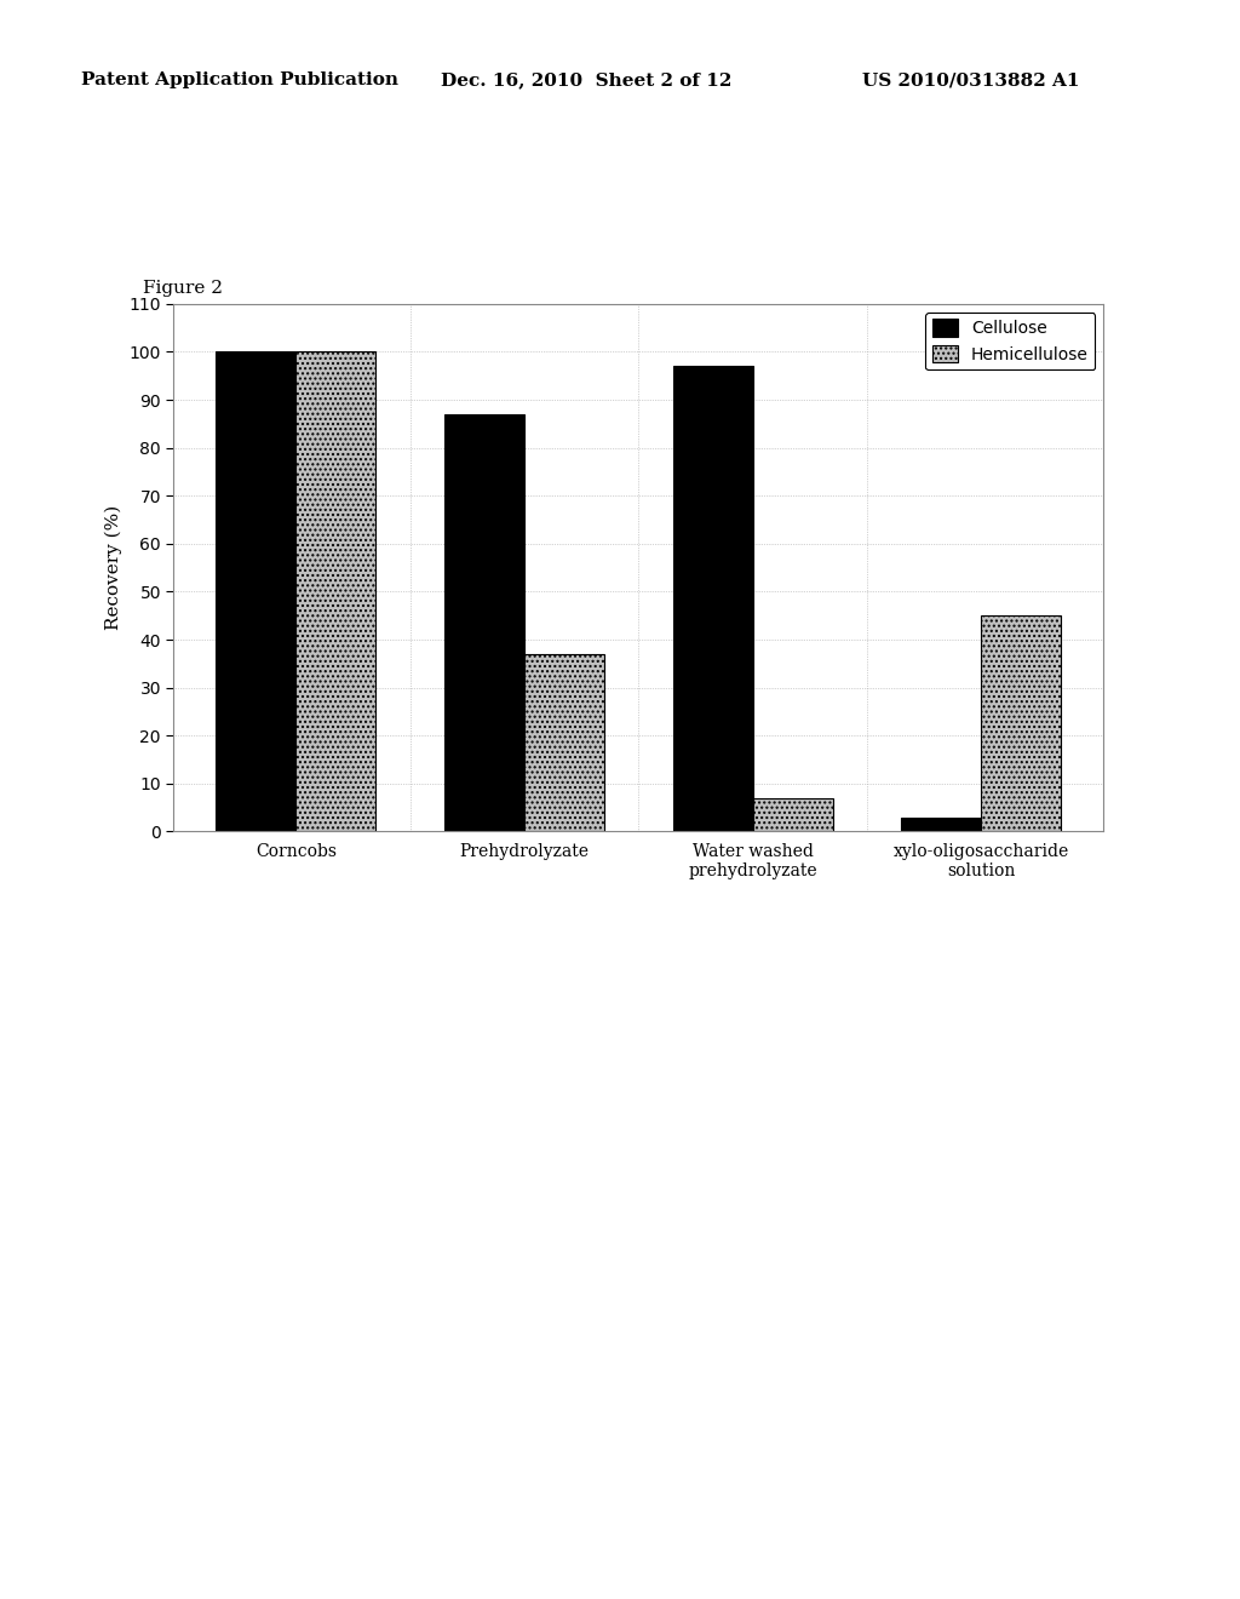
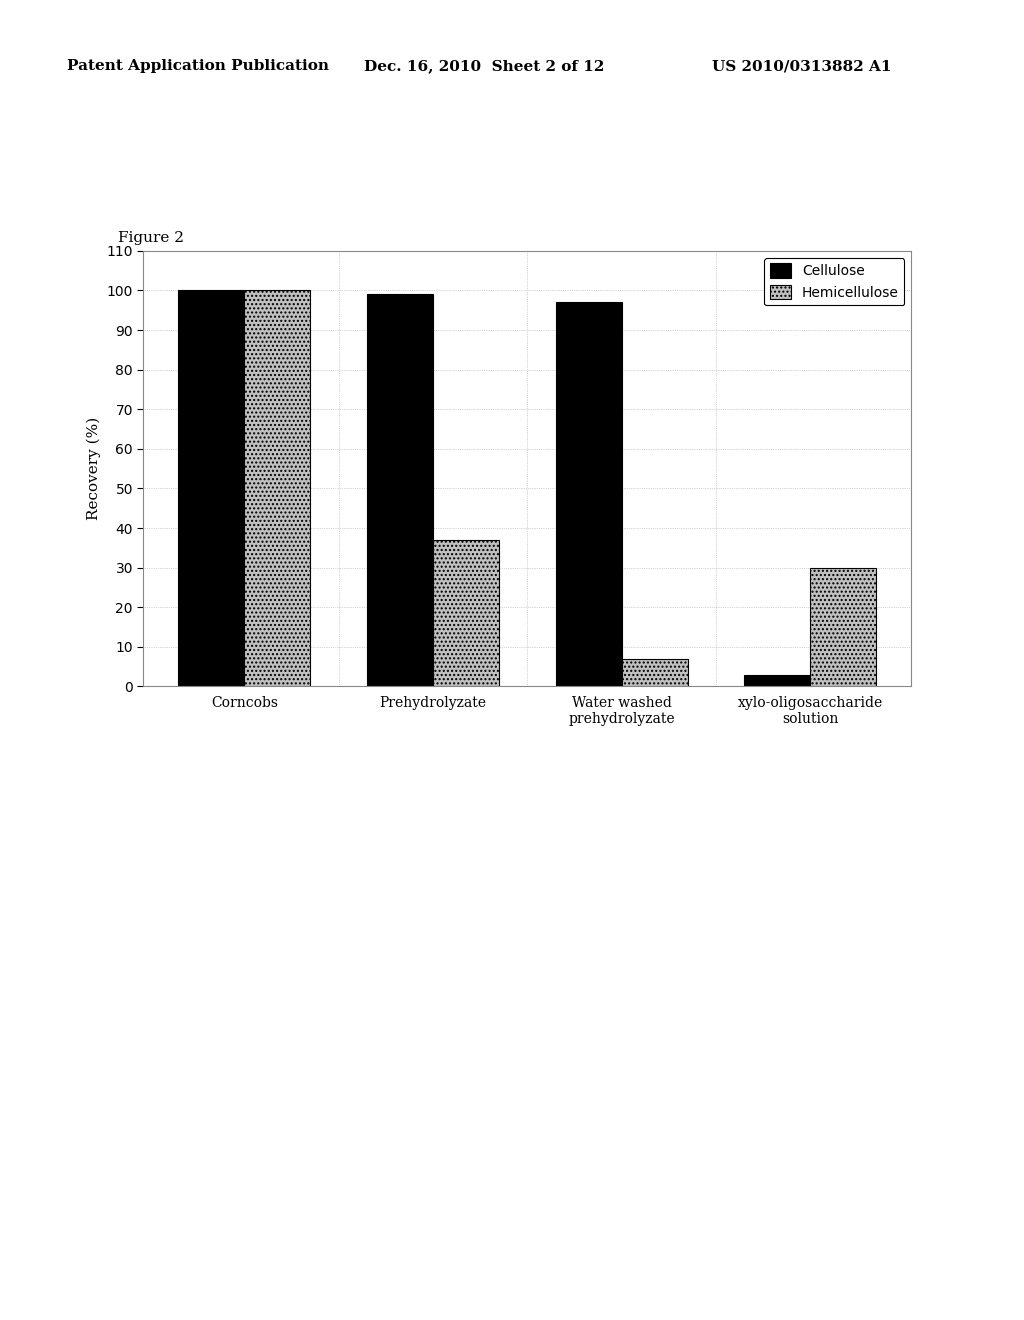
Cellulose/Prehydrolyzate: 87 -> 99
Hemicellulose/xylo-oligosaccharide solution: 45 -> 30
